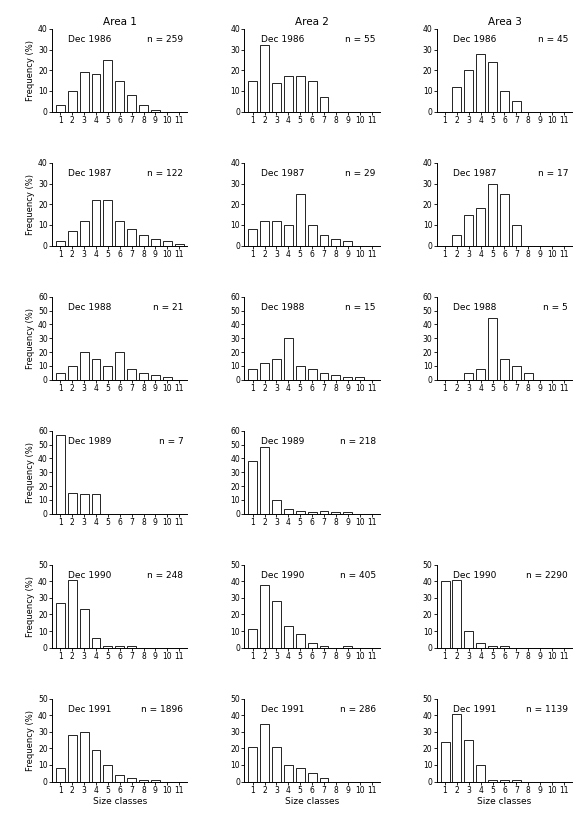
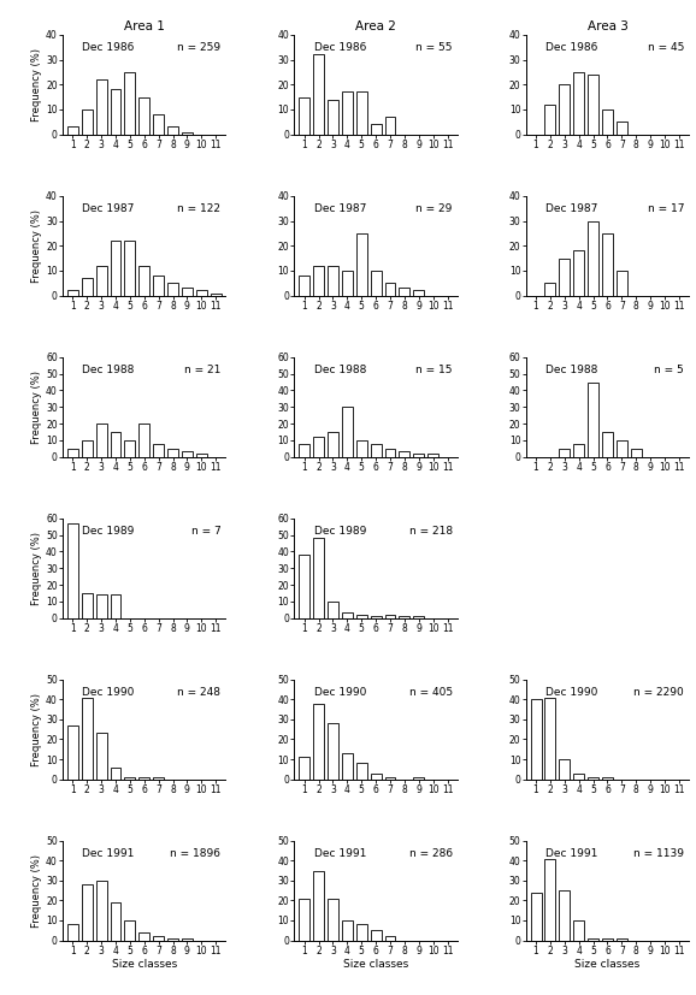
Area 1/3: 19 -> 22
Area 2/6: 15 -> 4
Area 3/4: 28 -> 25
